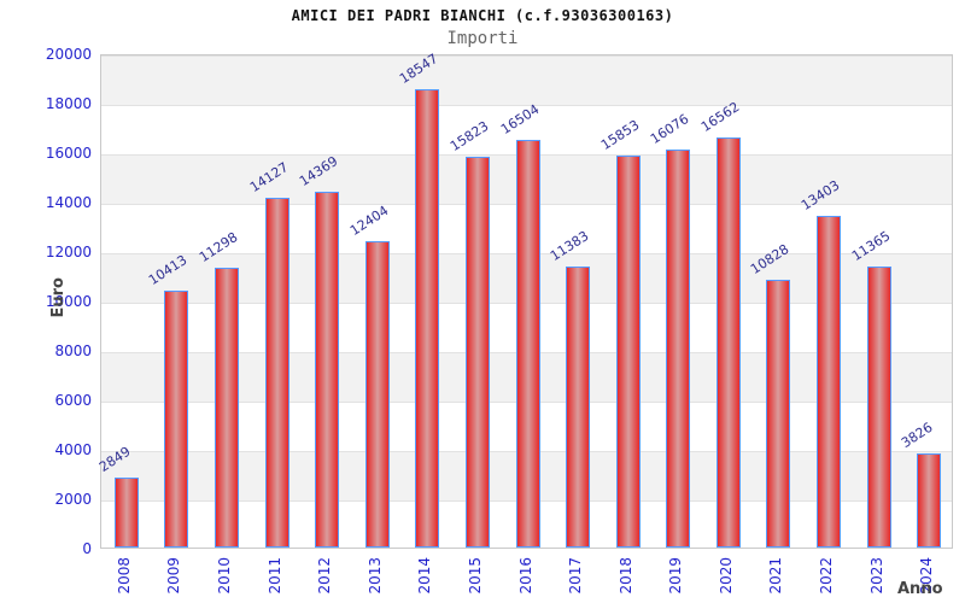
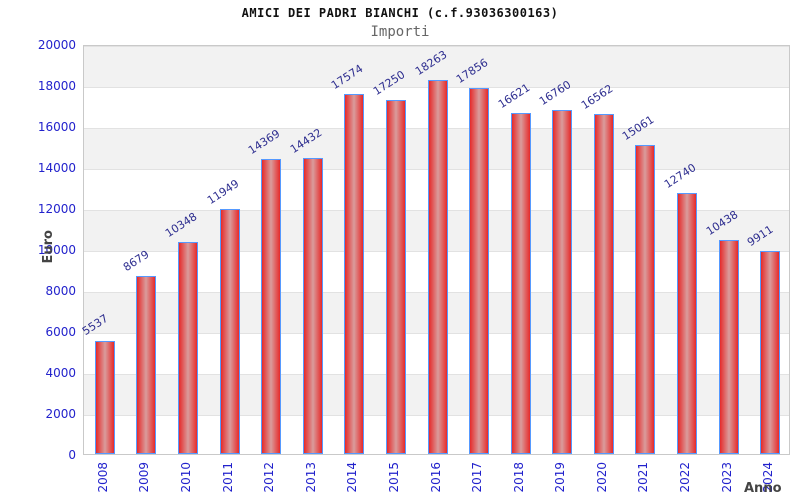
2008: 2849 -> 5537
2009: 10413 -> 8679
2010: 11298 -> 10348
2011: 14127 -> 11949
2013: 12404 -> 14432
2014: 18547 -> 17574
2015: 15823 -> 17250
2016: 16504 -> 18263
2017: 11383 -> 17856
2018: 15853 -> 16621
2019: 16076 -> 16760
2021: 10828 -> 15061
2022: 13403 -> 12740
2023: 11365 -> 10438
2024: 3826 -> 9911
